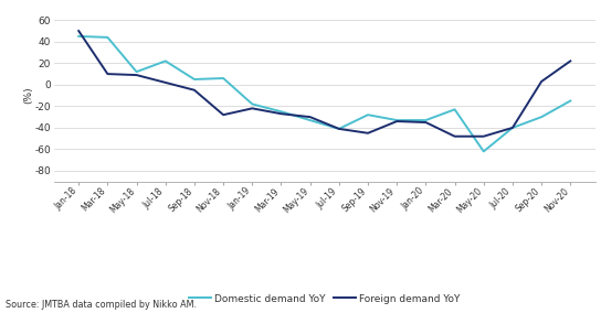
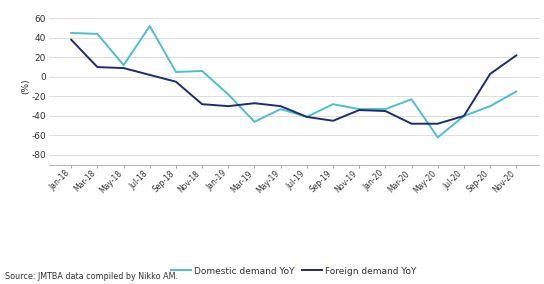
Foreign demand YoY/Jan-18: 50 -> 38
Domestic demand YoY/Jul-18: 22 -> 52
Foreign demand YoY/Jan-19: -22 -> -30
Domestic demand YoY/Mar-19: -25 -> -46
